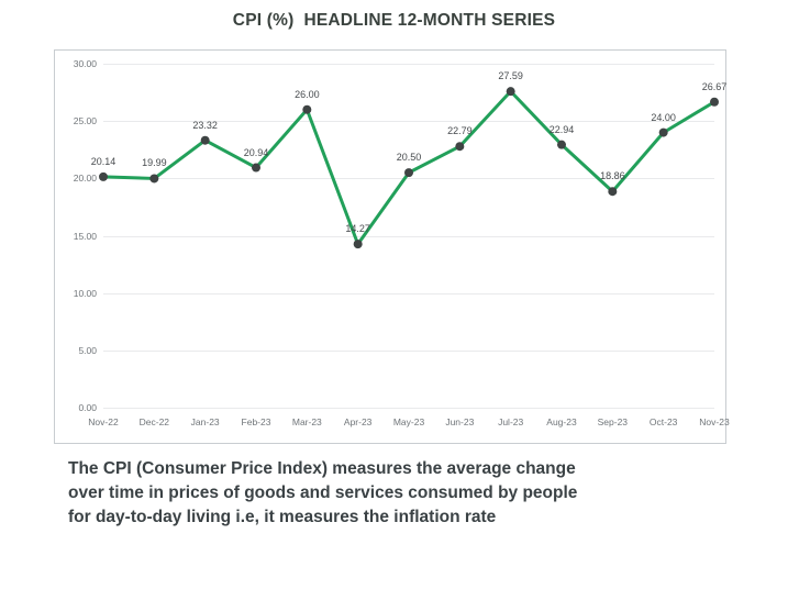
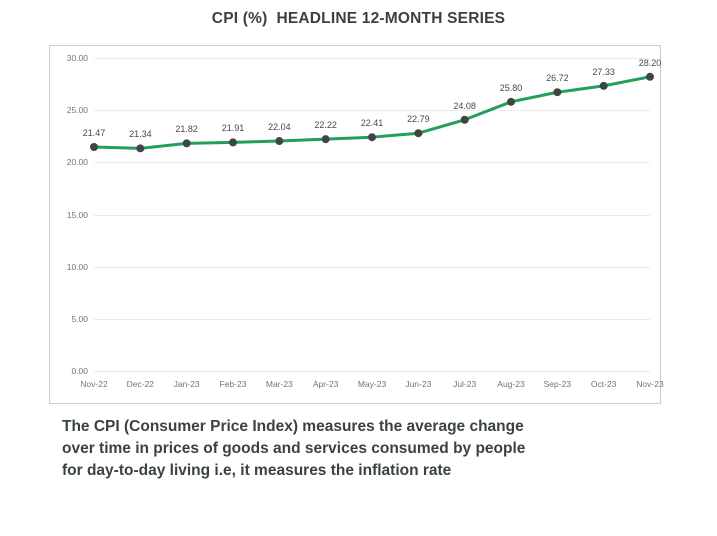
Nov-22: 20.14 -> 21.47
Dec-22: 19.99 -> 21.34
Jan-23: 23.32 -> 21.82
Feb-23: 20.94 -> 21.91
Mar-23: 26.00 -> 22.04
Apr-23: 14.27 -> 22.22
May-23: 20.50 -> 22.41
Jul-23: 27.59 -> 24.08
Aug-23: 22.94 -> 25.80
Sep-23: 18.86 -> 26.72
Oct-23: 24.00 -> 27.33
Nov-23: 26.67 -> 28.20
